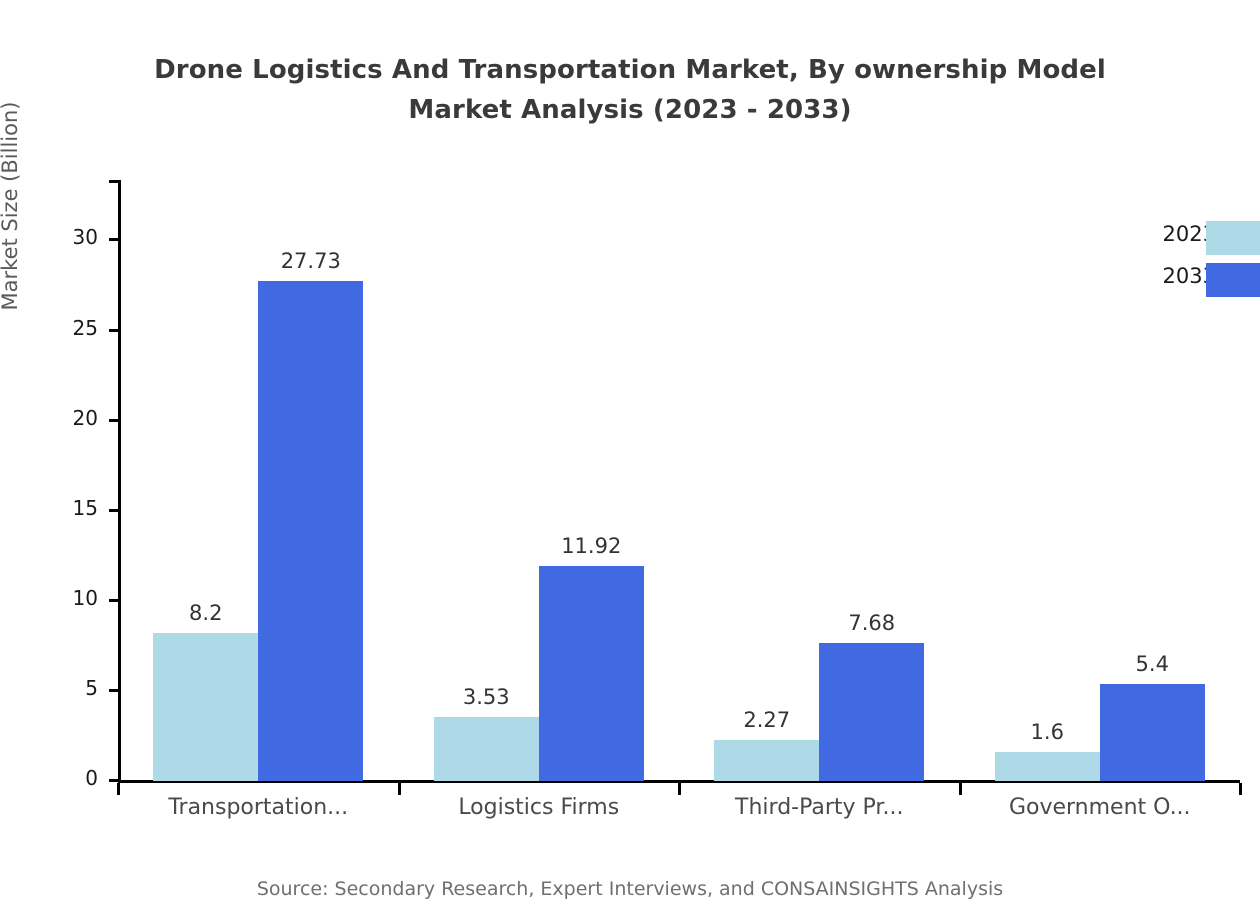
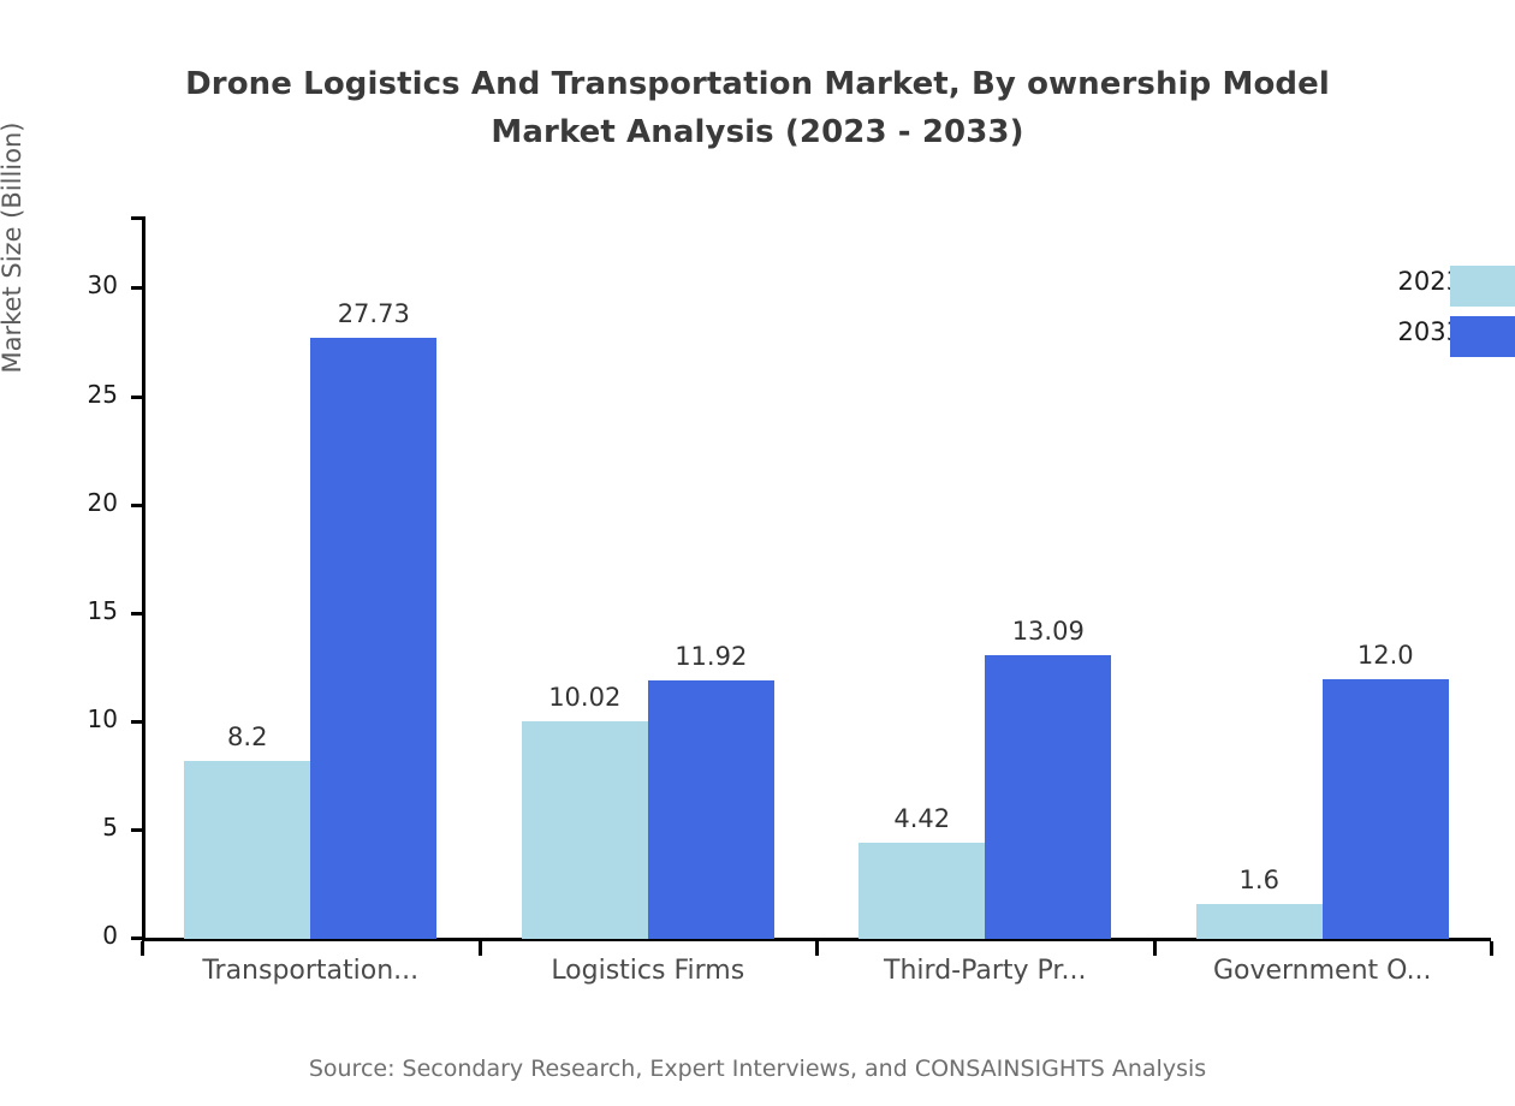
2023/Logistics Firms: 3.53 -> 10.02
2023/Third-Party Pr...: 2.27 -> 4.42
2033/Third-Party Pr...: 7.68 -> 13.09
2033/Government O...: 5.4 -> 12.0
